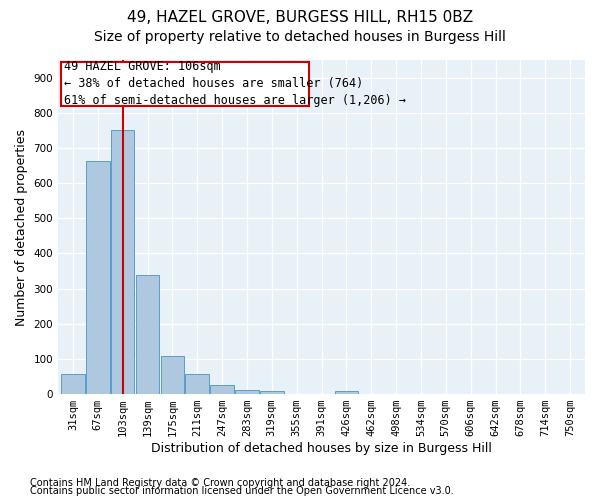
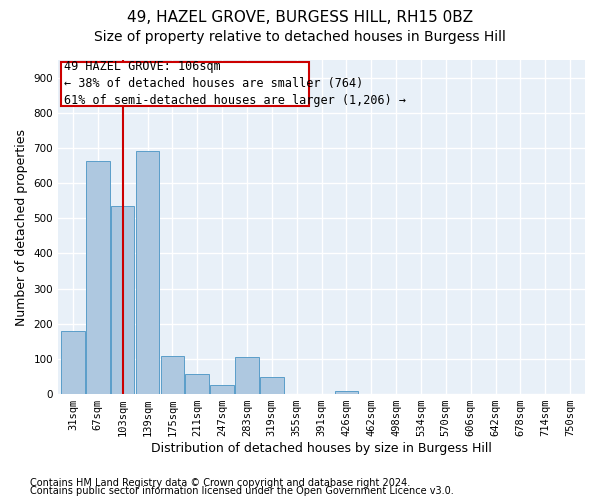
31sqm: 57 -> 180
103sqm: 752 -> 535
139sqm: 338 -> 690
283sqm: 13 -> 105
319sqm: 8 -> 50
